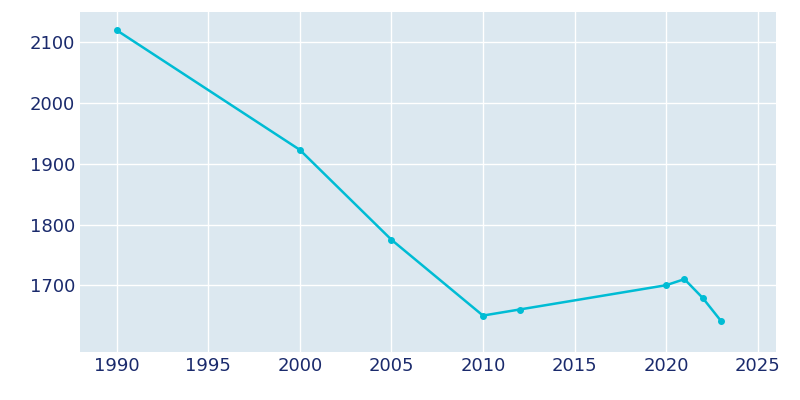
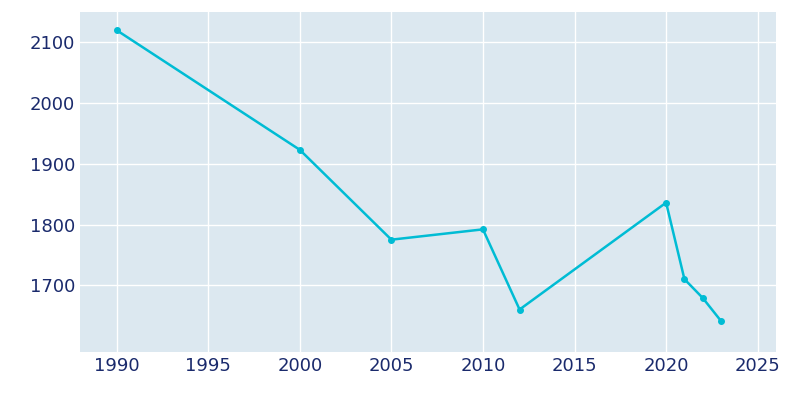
2010: 1650 -> 1792
2020: 1700 -> 1836
